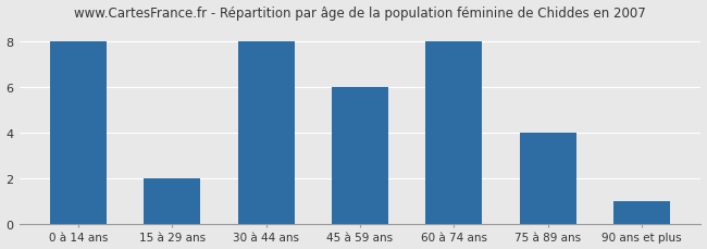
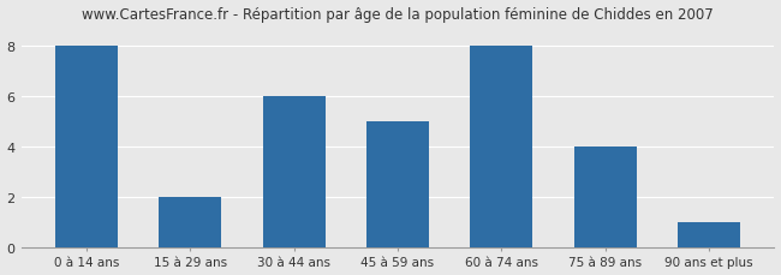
30 à 44 ans: 8 -> 6
45 à 59 ans: 6 -> 5
